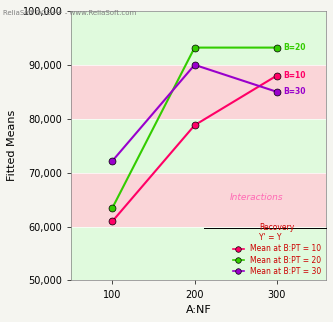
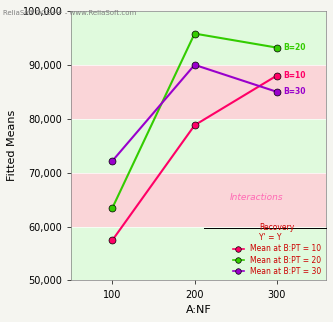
Mean at B:PT = 10/100: 61,000 -> 57,500
Mean at B:PT = 20/200: 93,200 -> 95,800
